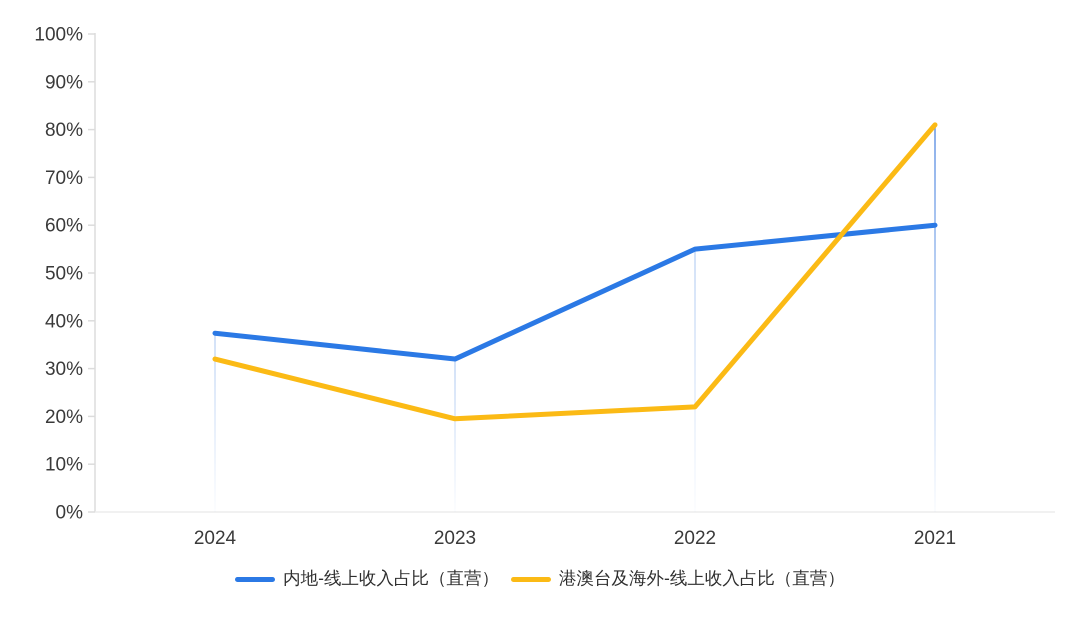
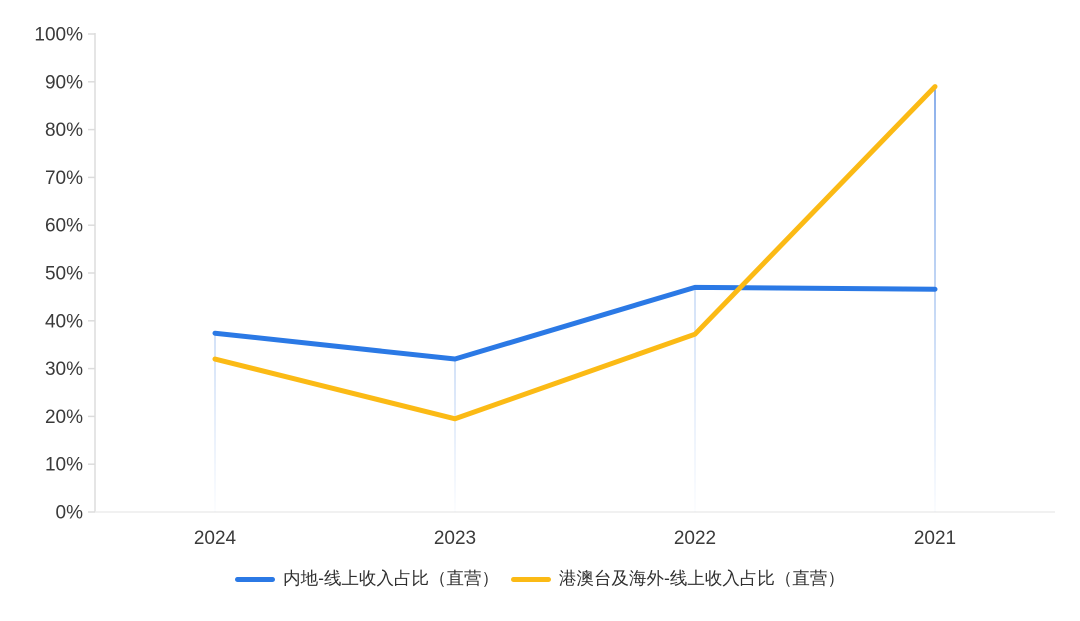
内地-线上收入占比（直营）/2022: 55% -> 47%
港澳台及海外-线上收入占比（直营）/2022: 22% -> 37%
内地-线上收入占比（直营）/2021: 60% -> 47%
港澳台及海外-线上收入占比（直营）/2021: 81% -> 89%
